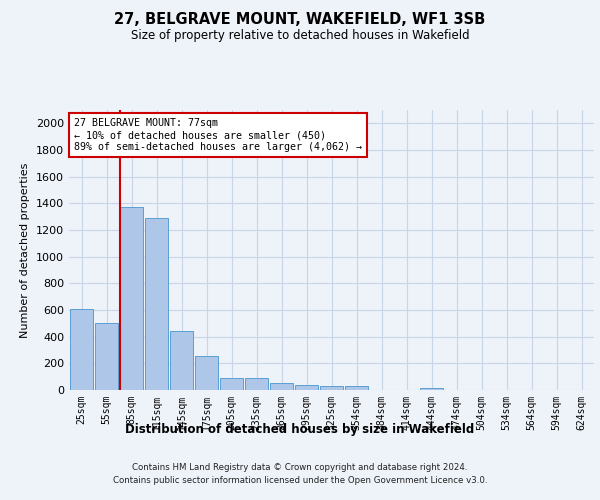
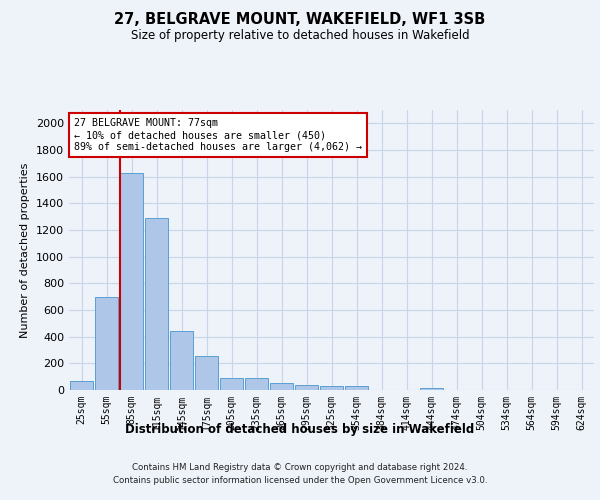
25sqm: 610 -> 60
55sqm: 500 -> 700
85sqm: 1370 -> 1630
